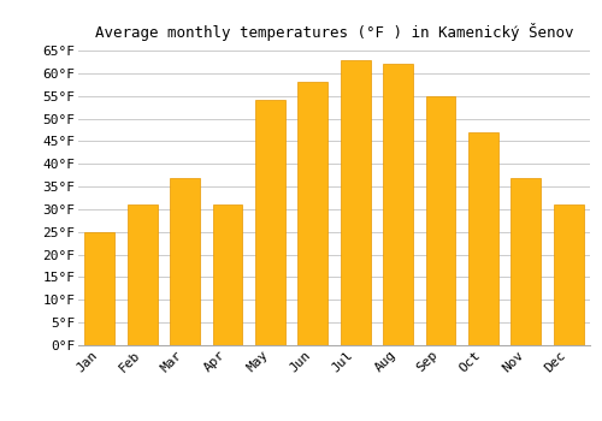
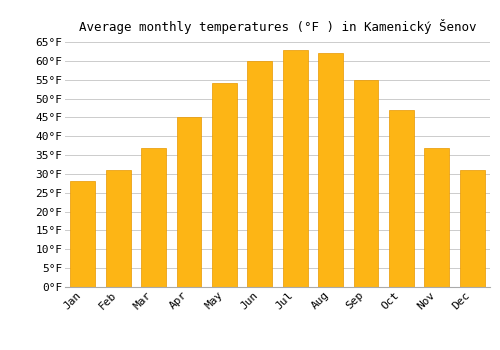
Jan: 25°F -> 28°F
Apr: 31°F -> 45°F
Jun: 58°F -> 60°F
